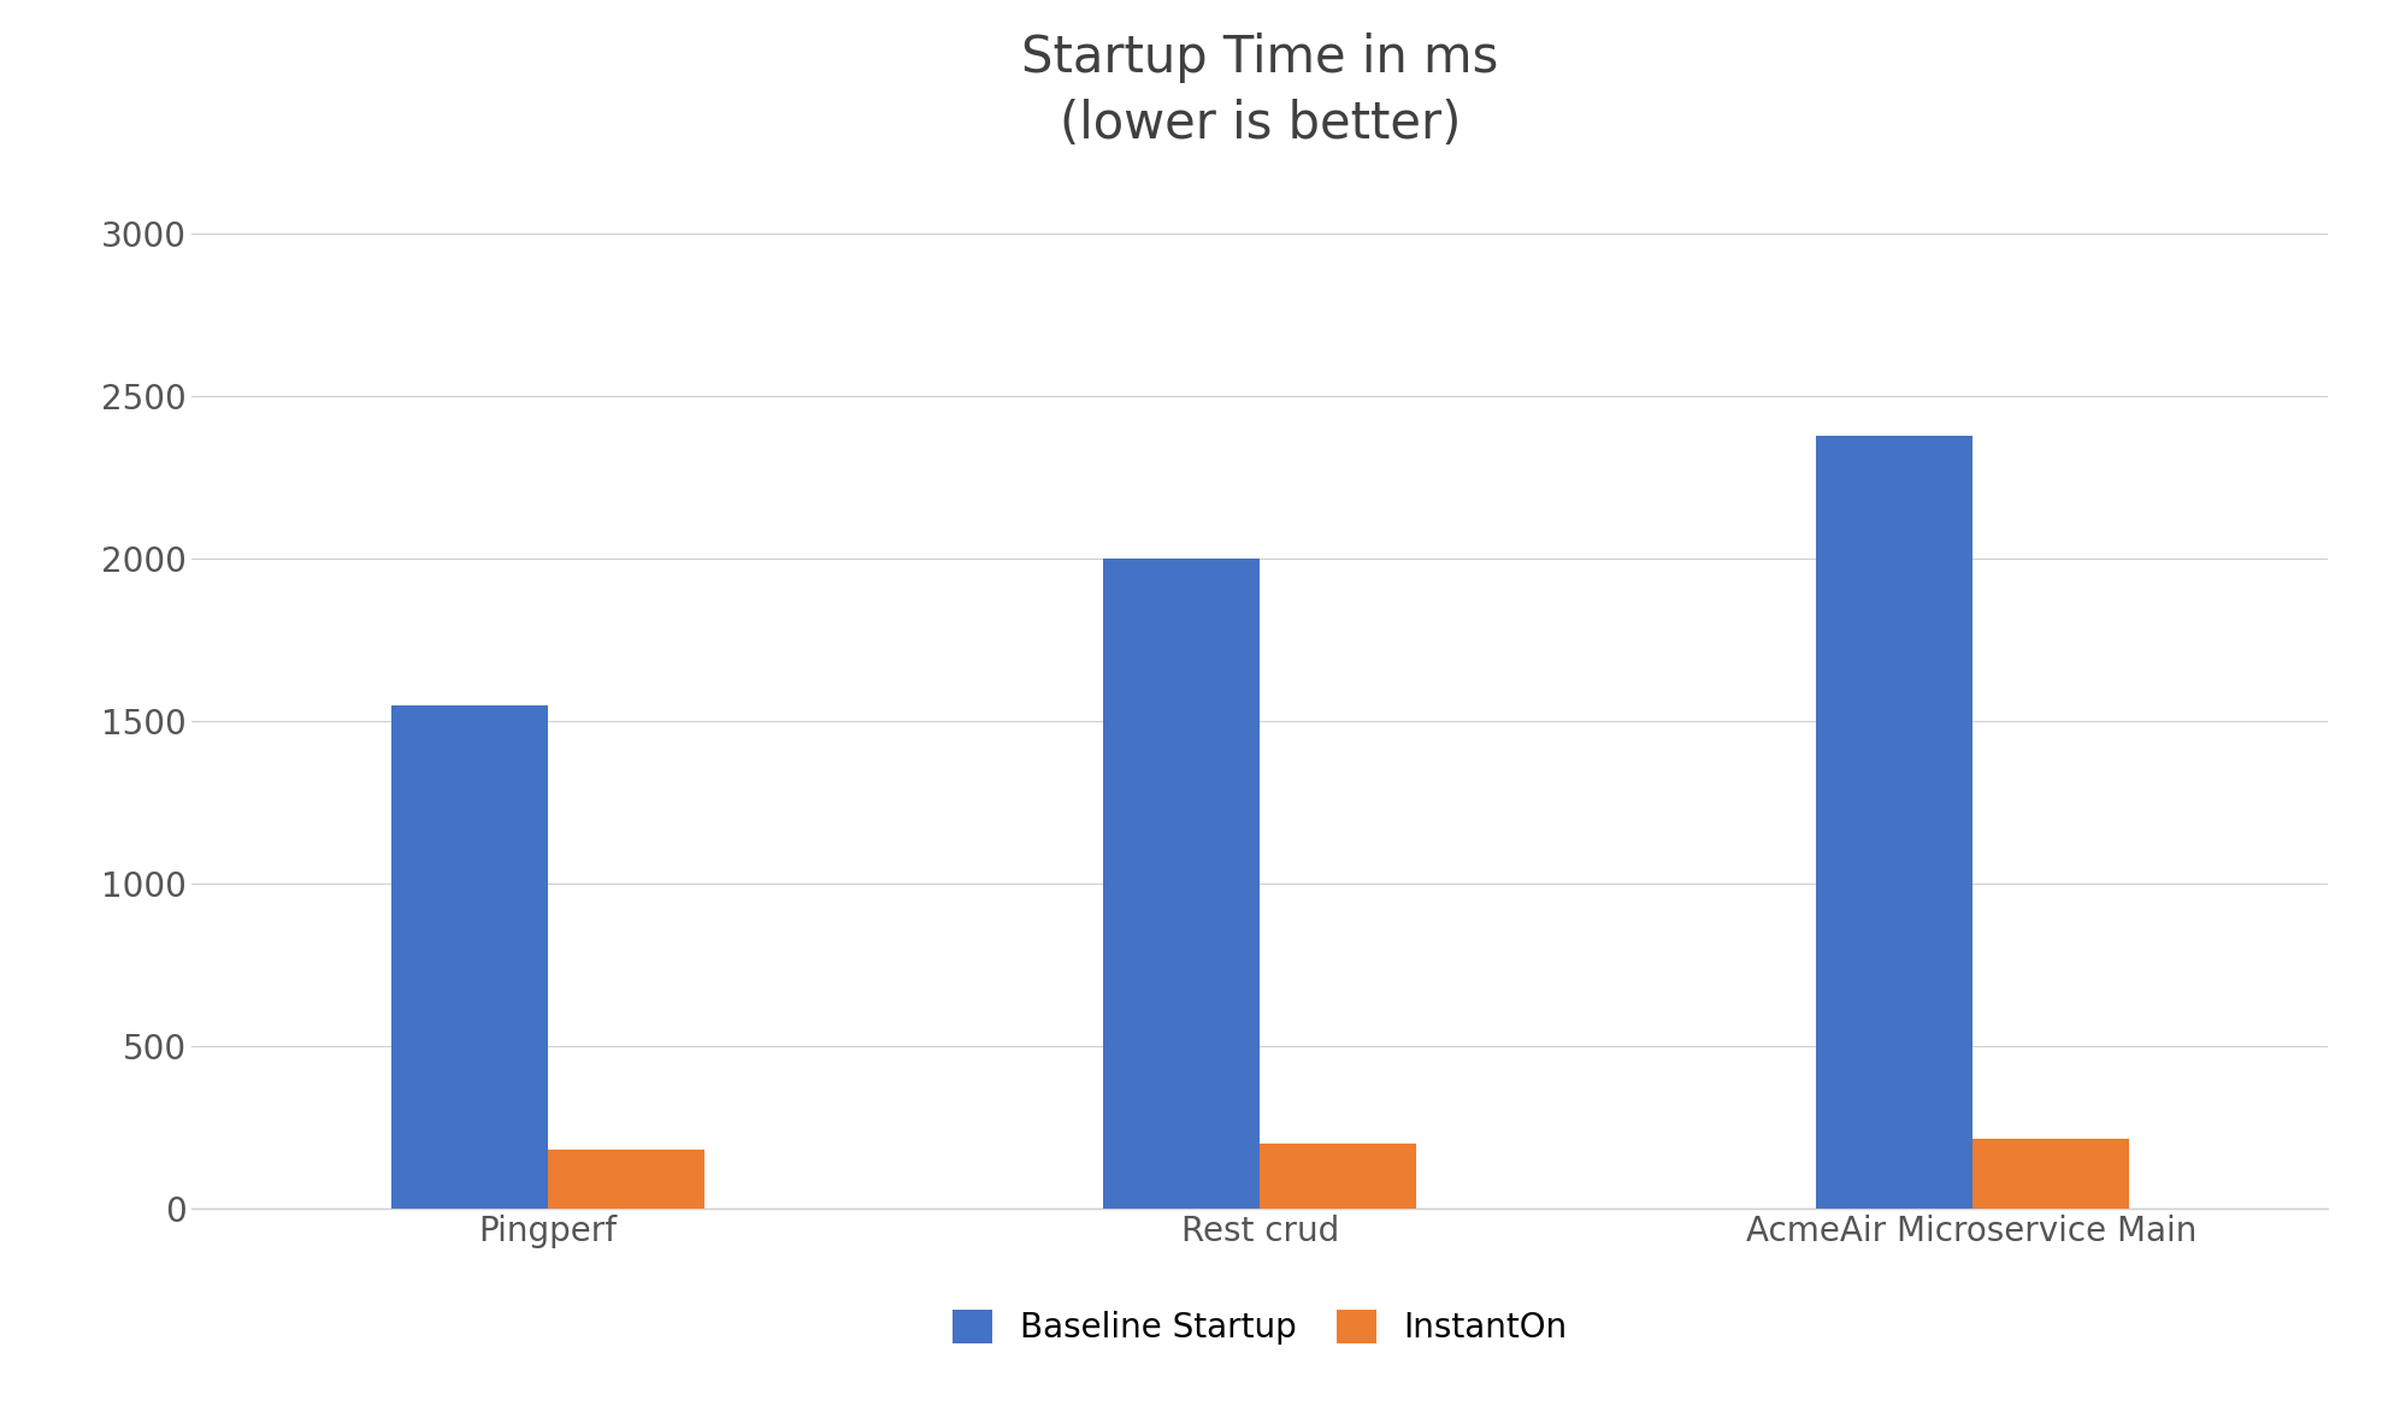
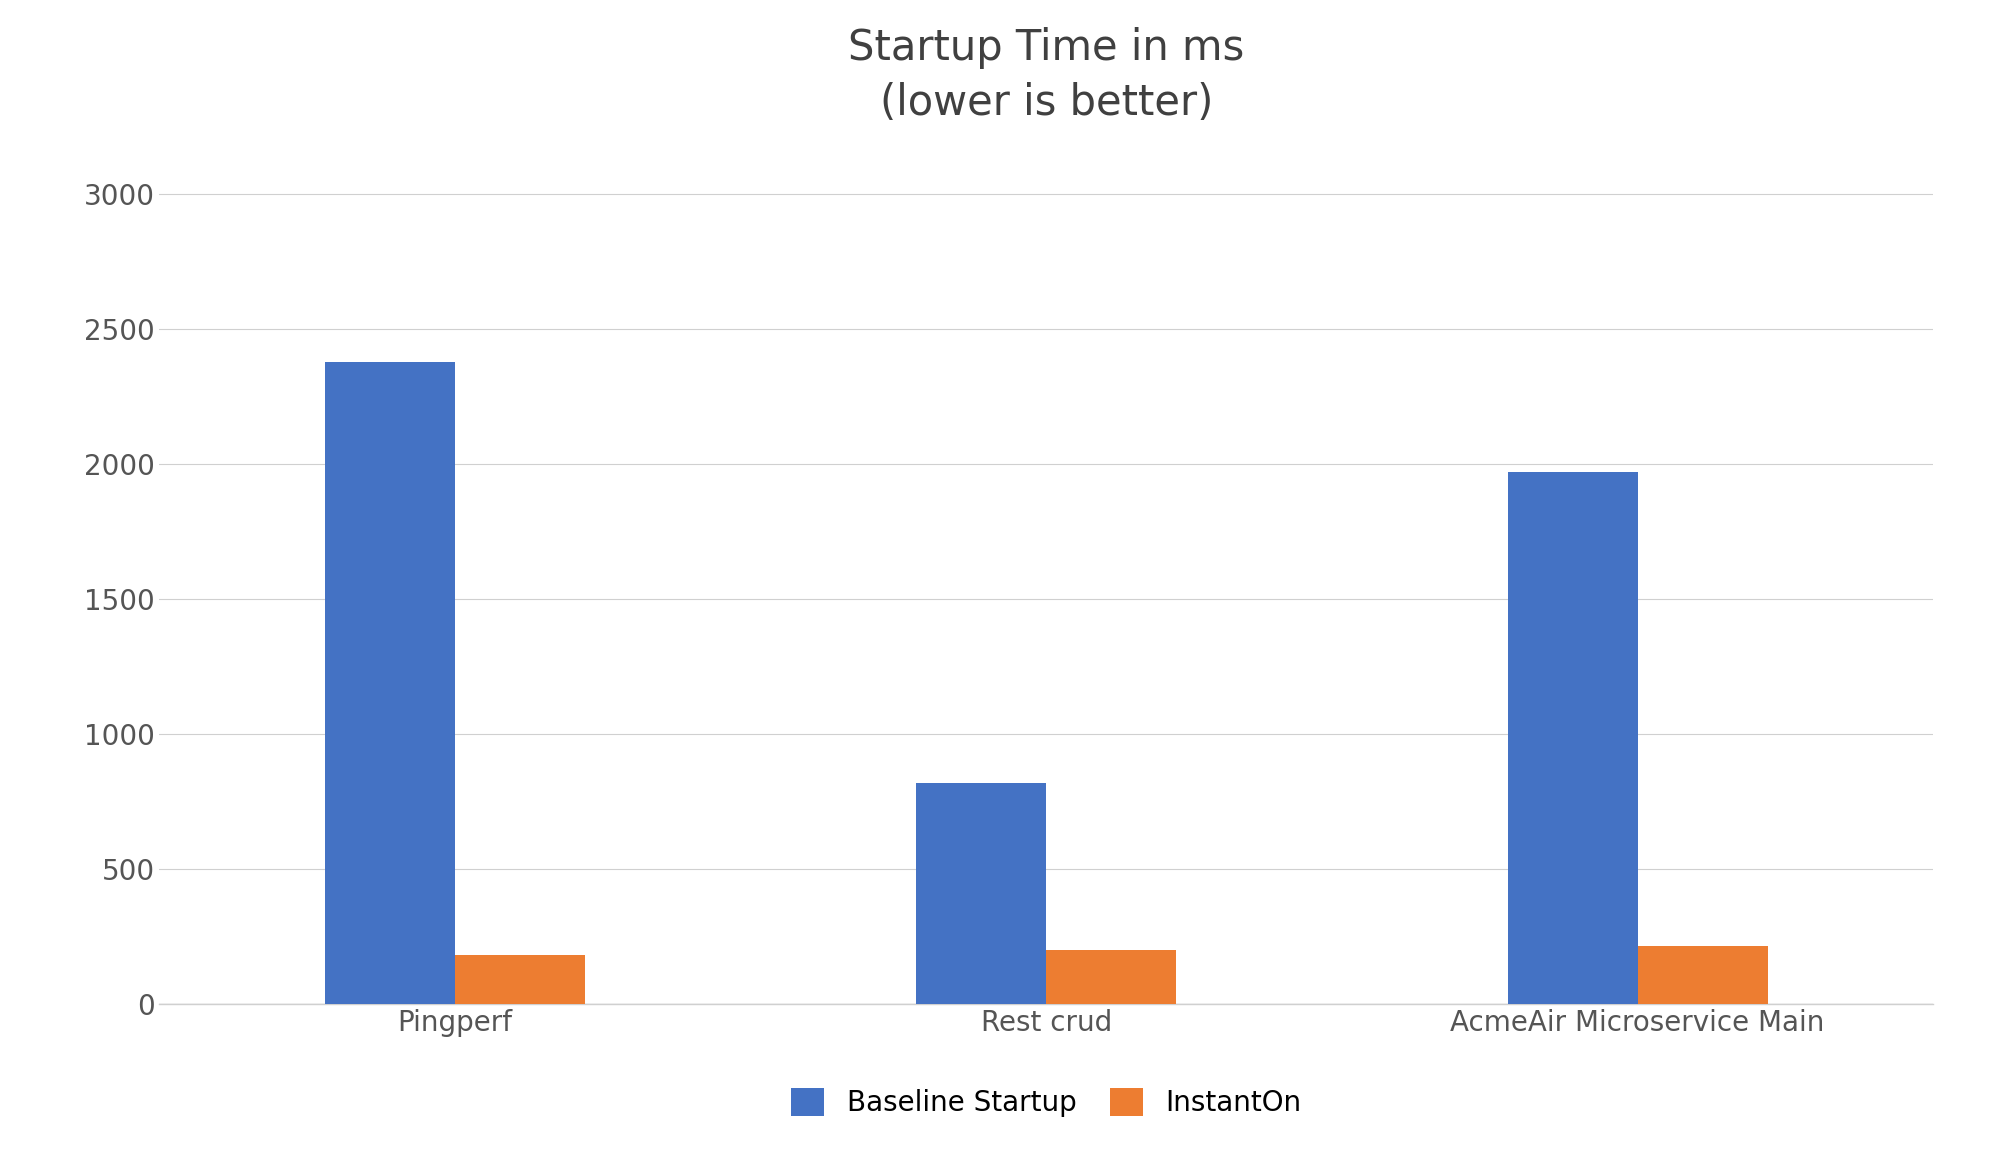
Baseline Startup/Pingperf: 1550 -> 2380
Baseline Startup/Rest crud: 2000 -> 820
Baseline Startup/AcmeAir Microservice Main: 2380 -> 1970
